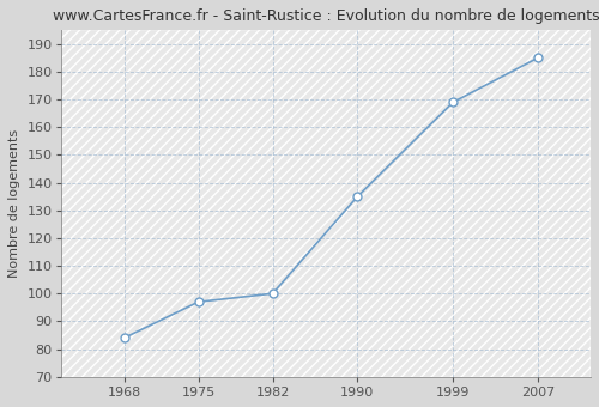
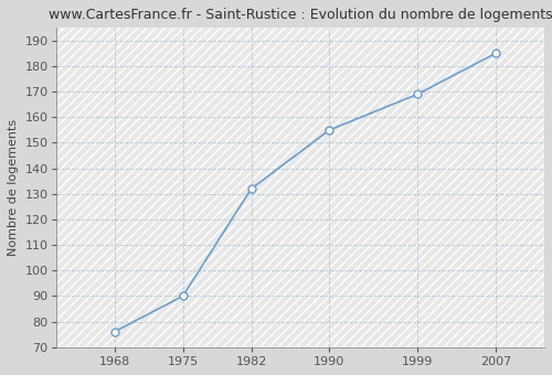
1968: 84 -> 76
1975: 97 -> 90
1982: 100 -> 132
1990: 135 -> 155
